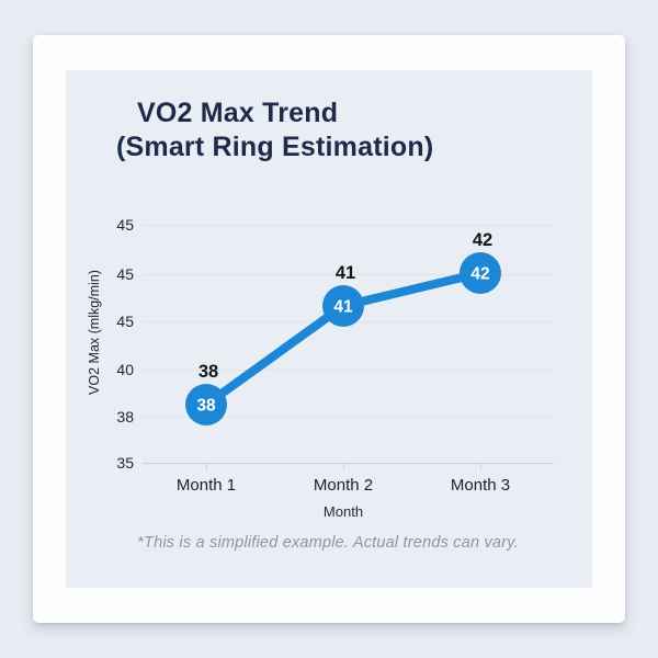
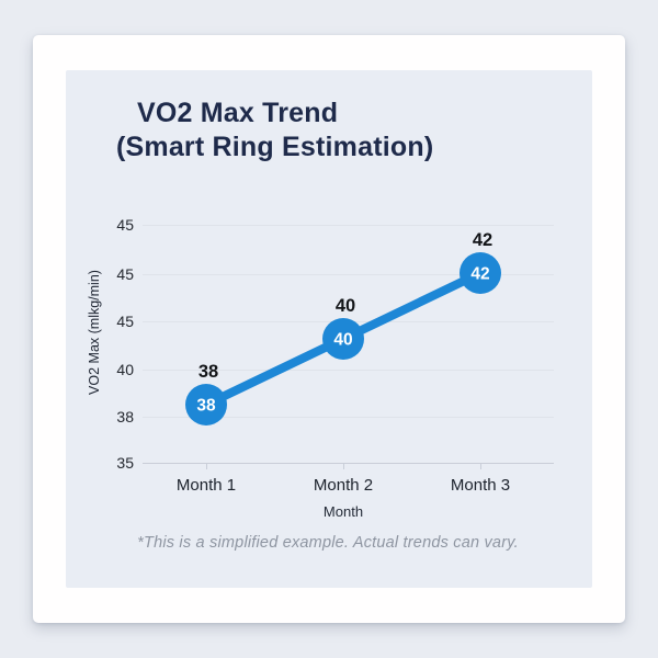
Month 2: 41 -> 40
